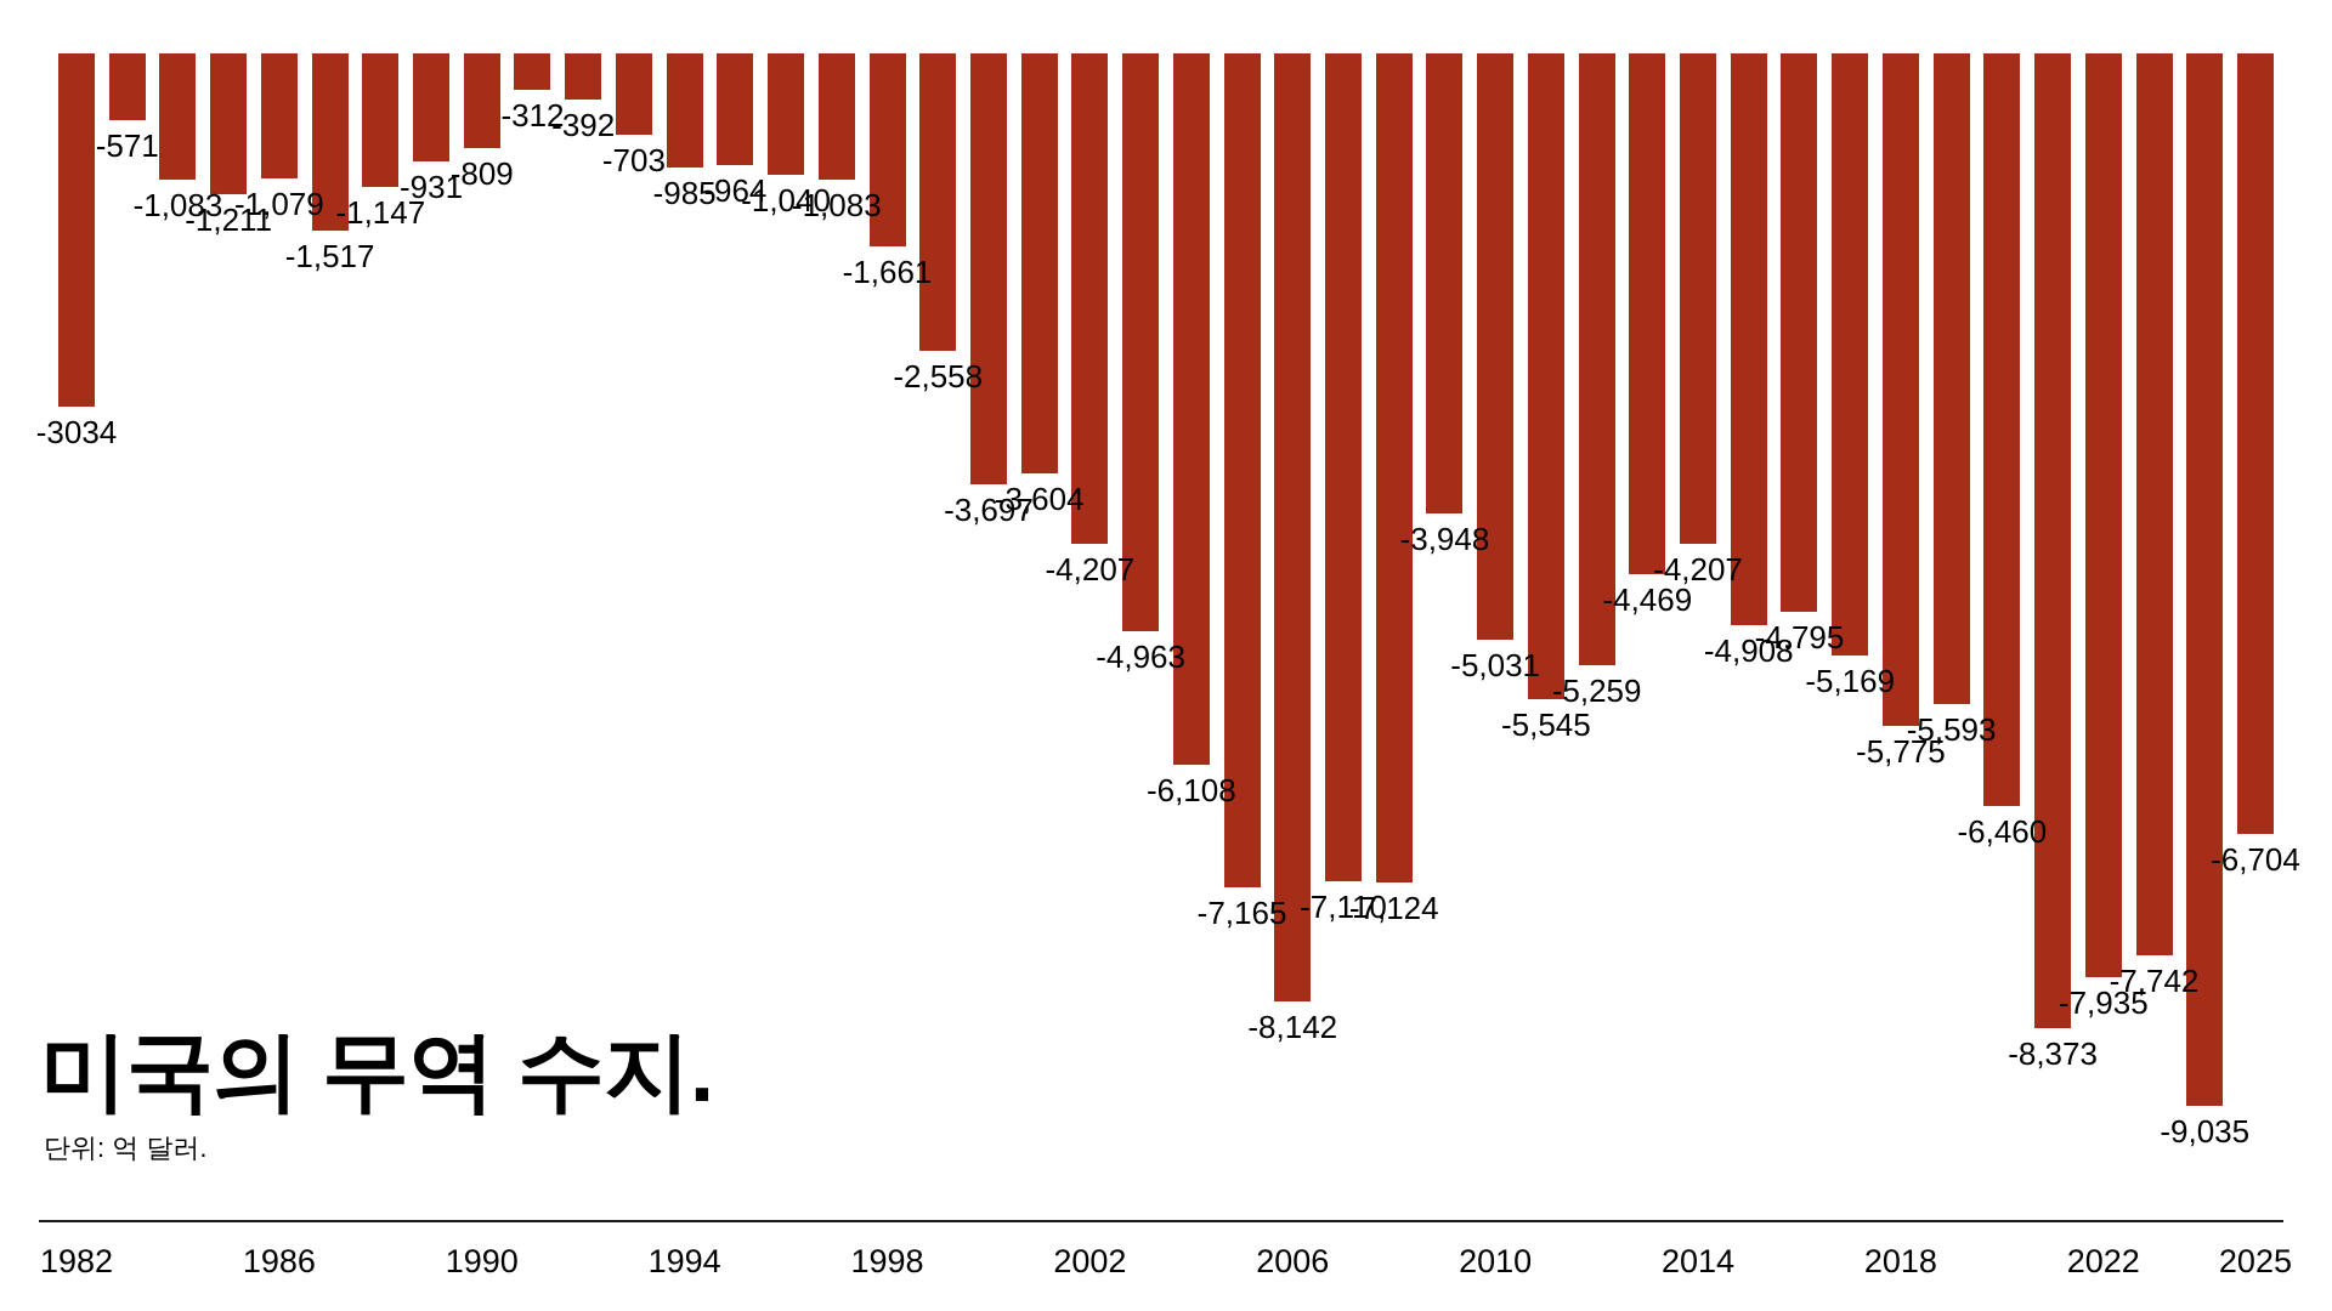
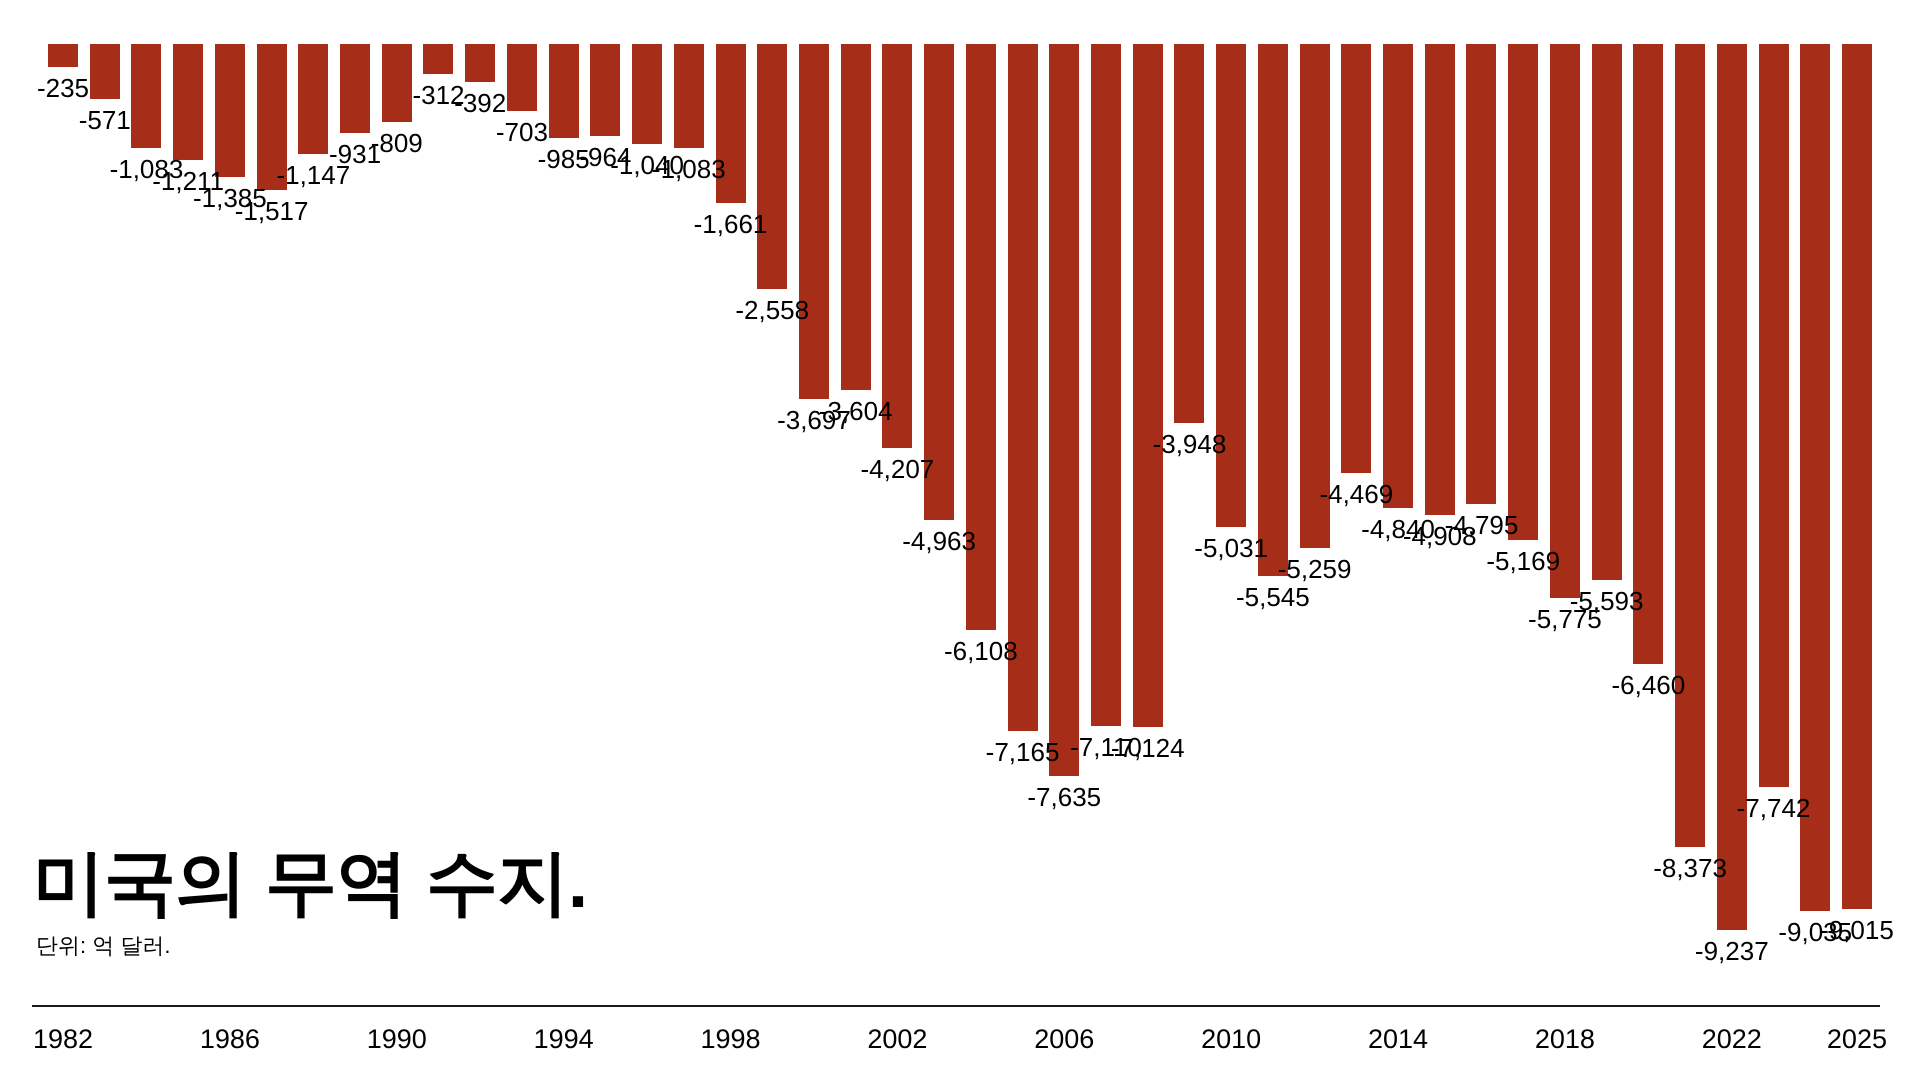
1982: -3034 -> -235
1986: -1,079 -> -1,385
2006: -8,142 -> -7,635
2014: -4,207 -> -4,840
2022: -7,935 -> -9,237
2025: -6,704 -> -9,015
